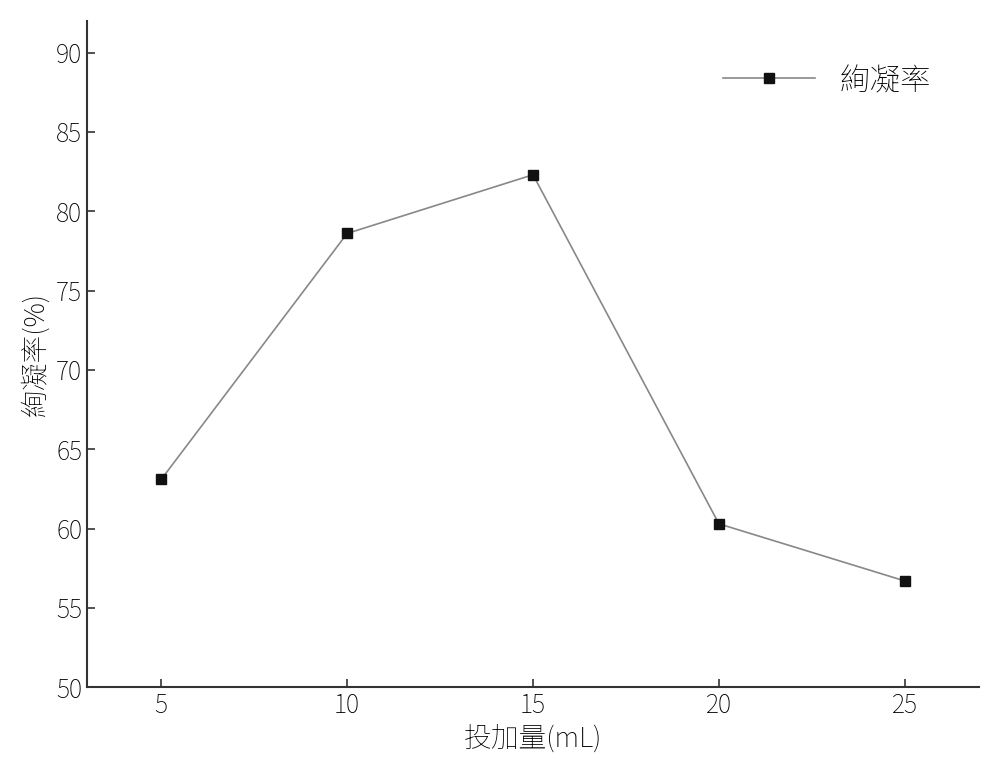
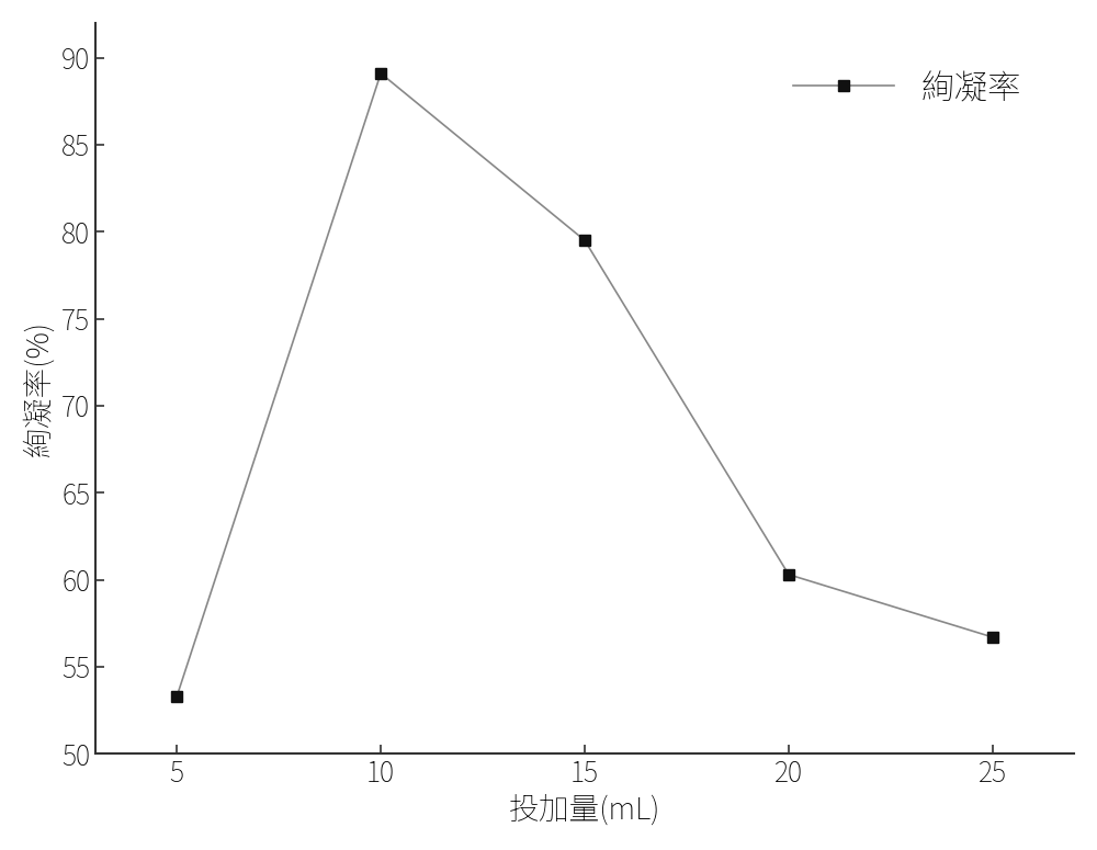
5: 63.1 -> 53.3
10: 78.6 -> 89.1
15: 82.3 -> 79.5
